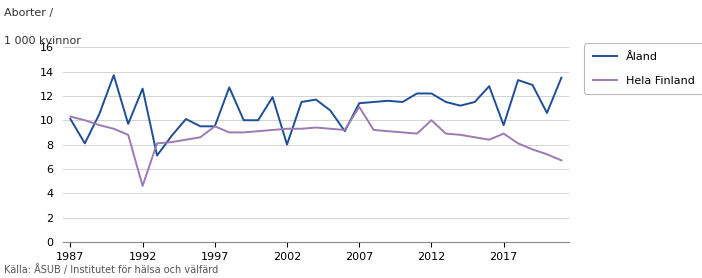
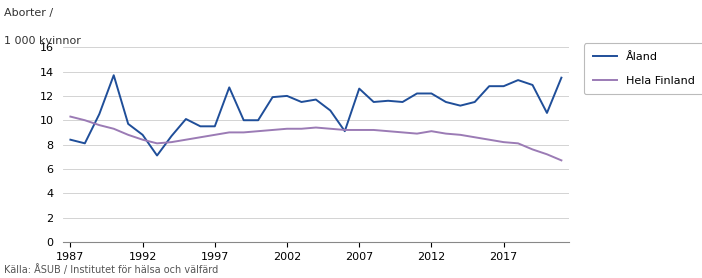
Åland/1987: 10.1 -> 8.4
Åland/1992: 12.6 -> 8.8
Hela Finland/1992: 4.6 -> 8.4
Hela Finland/1997: 9.5 -> 8.8
Åland/2002: 8.0 -> 12.0
Åland/2007: 11.4 -> 12.6
Hela Finland/2007: 11.1 -> 9.2
Hela Finland/2012: 10.0 -> 9.1
Åland/2017: 9.6 -> 12.8
Hela Finland/2017: 8.9 -> 8.2
